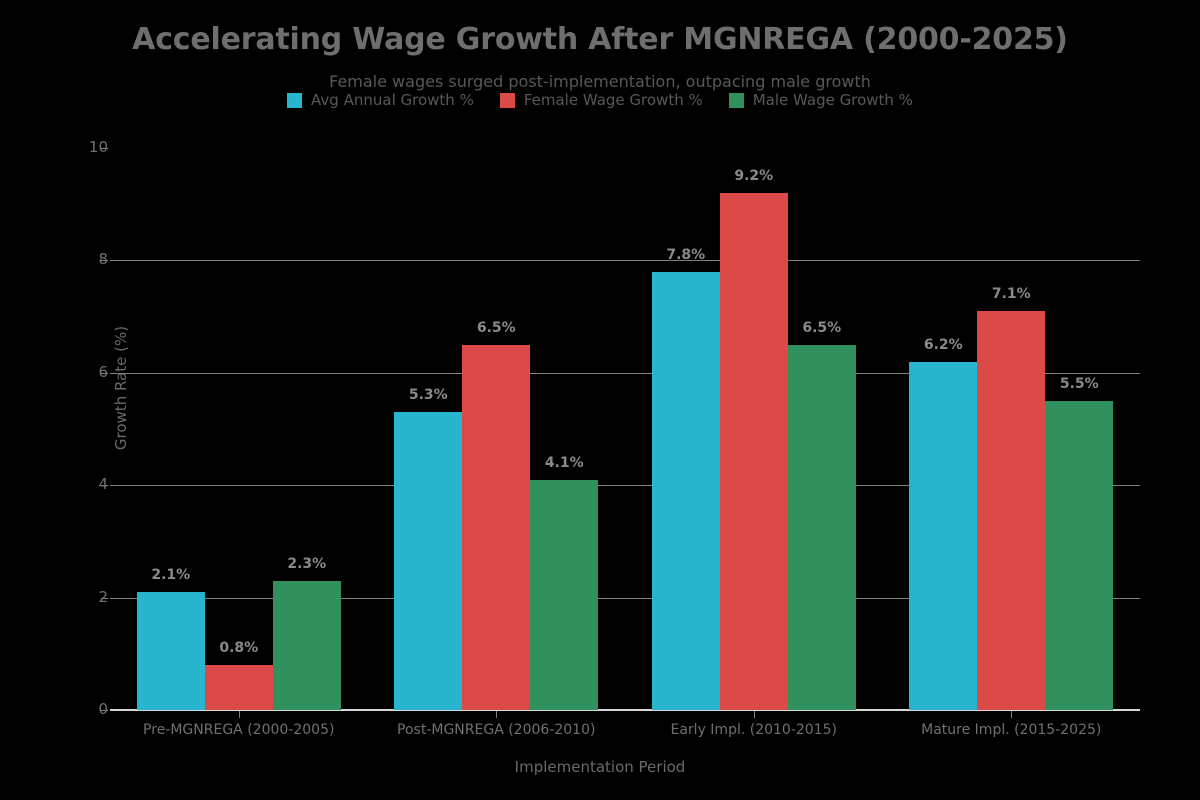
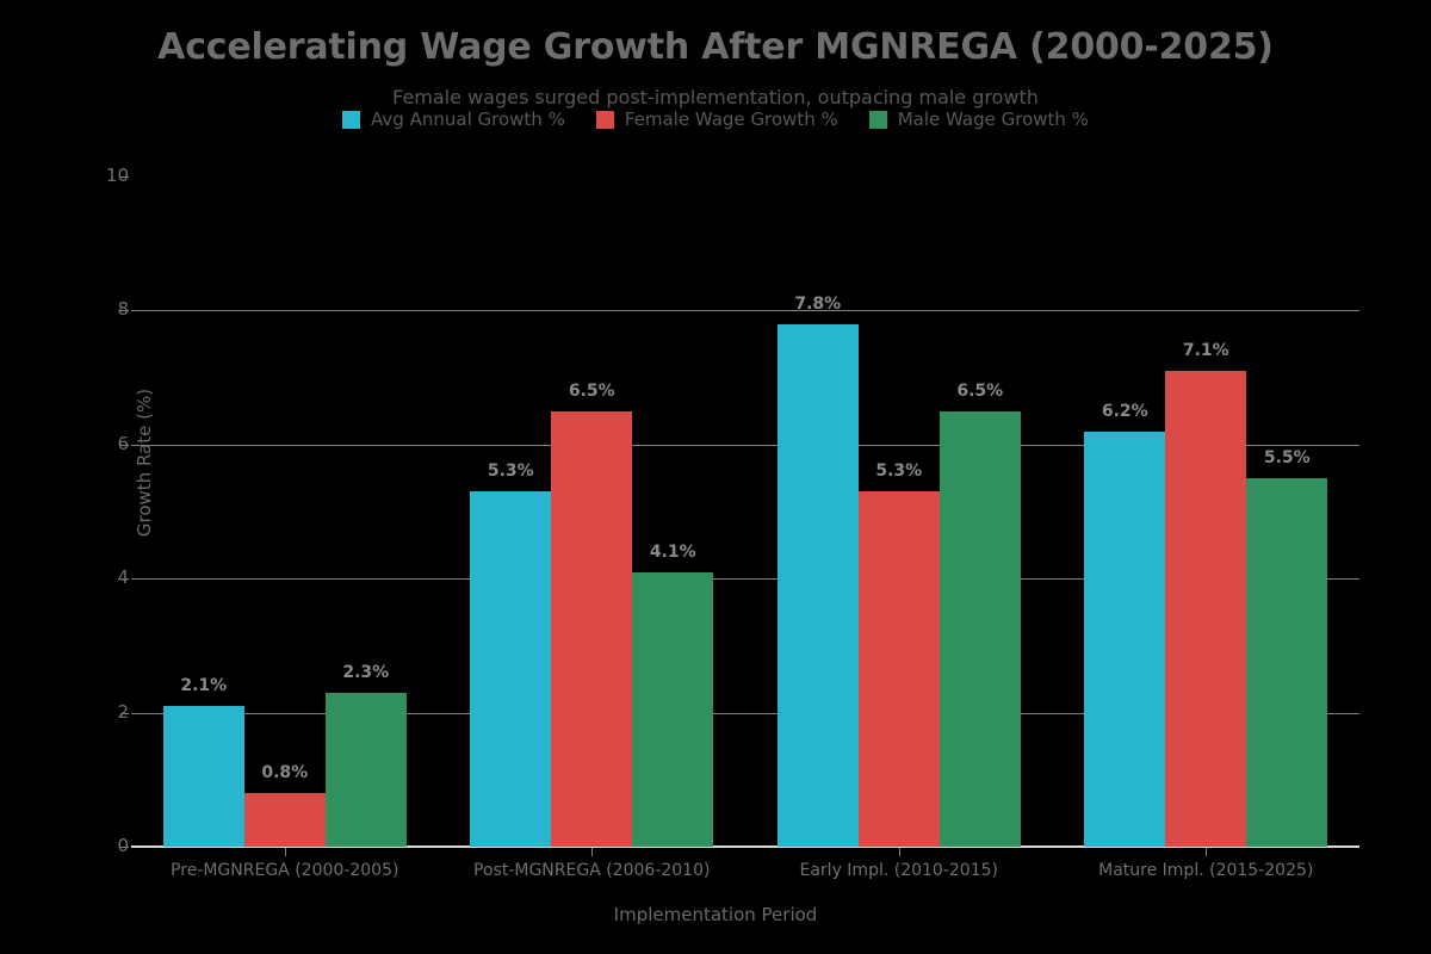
Female Wage Growth %/Early Impl. (2010-2015): 9.2% -> 5.3%
